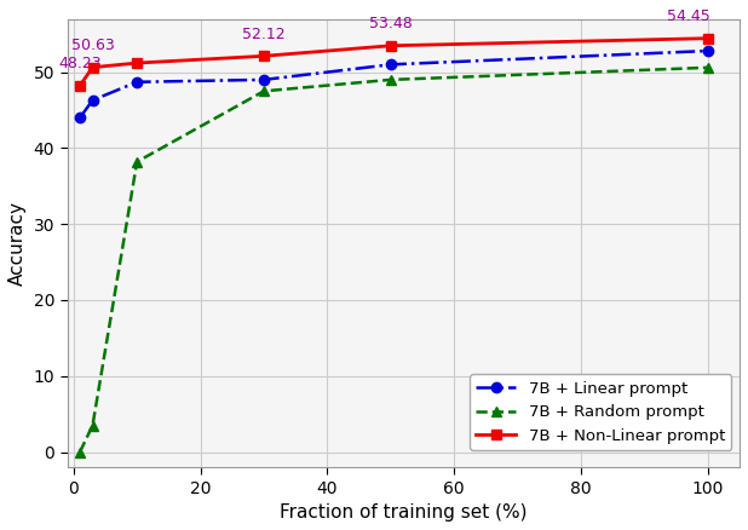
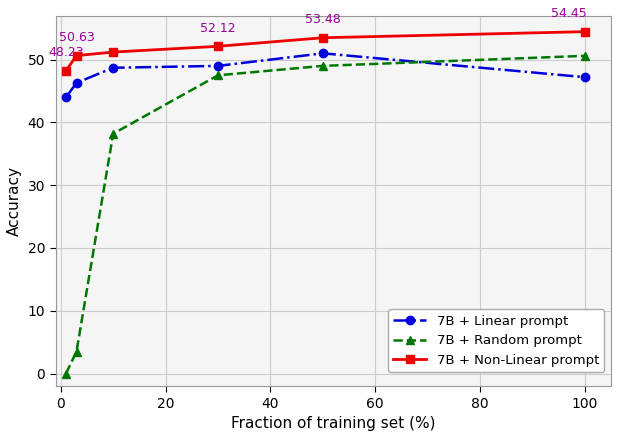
7B + Linear prompt/100: 52.8 -> 47.2
